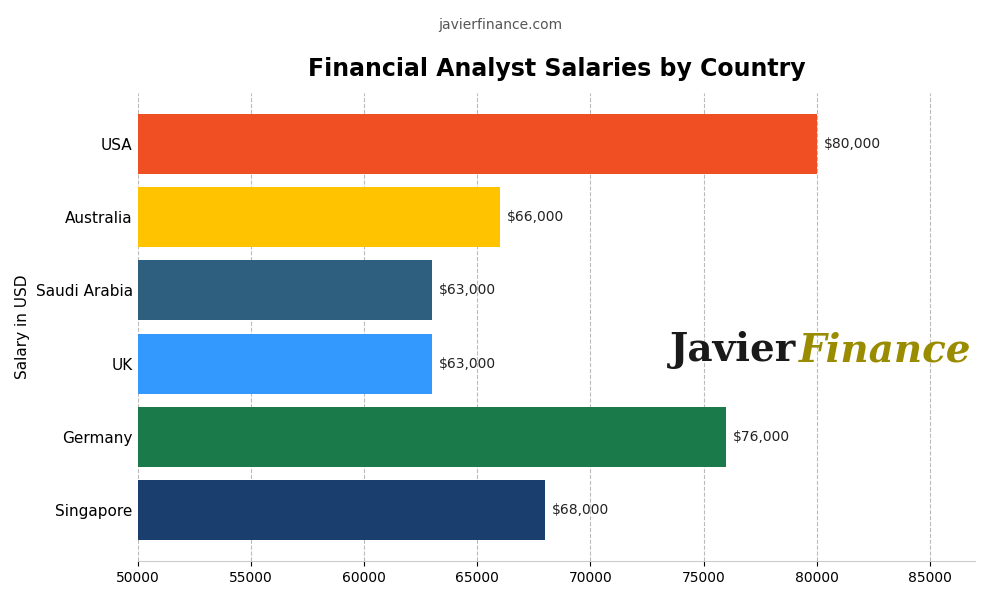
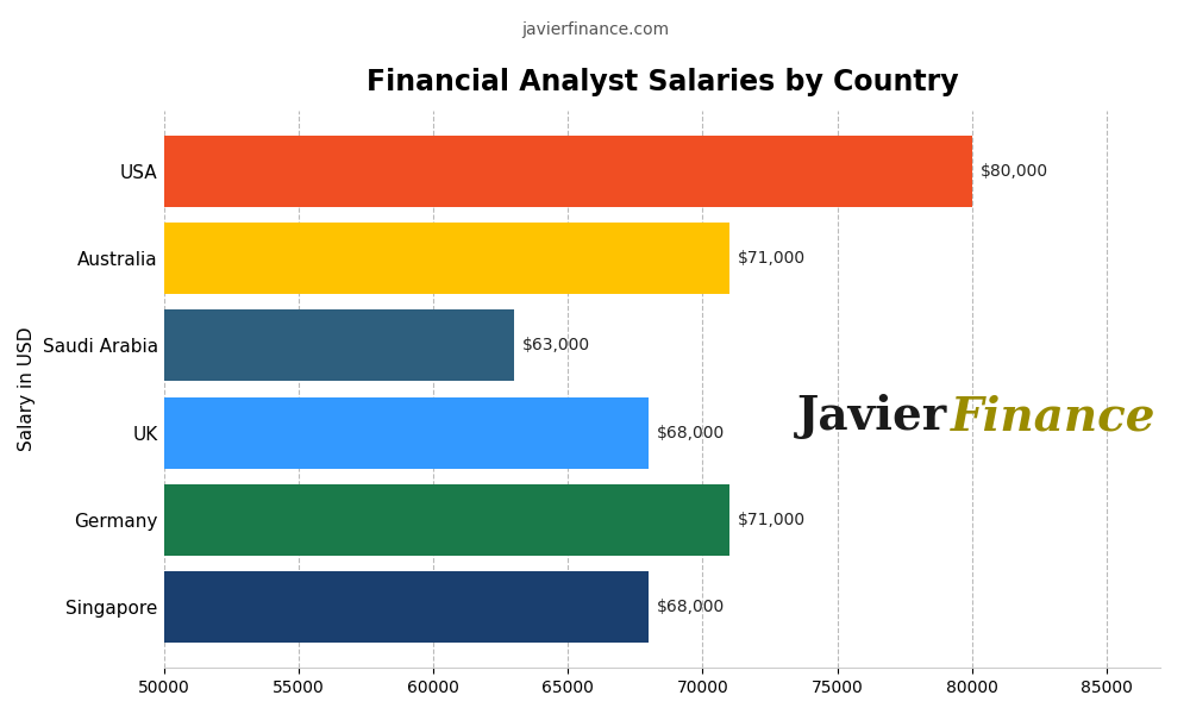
Australia: $66,000 -> $71,000
UK: $63,000 -> $68,000
Germany: $76,000 -> $71,000
